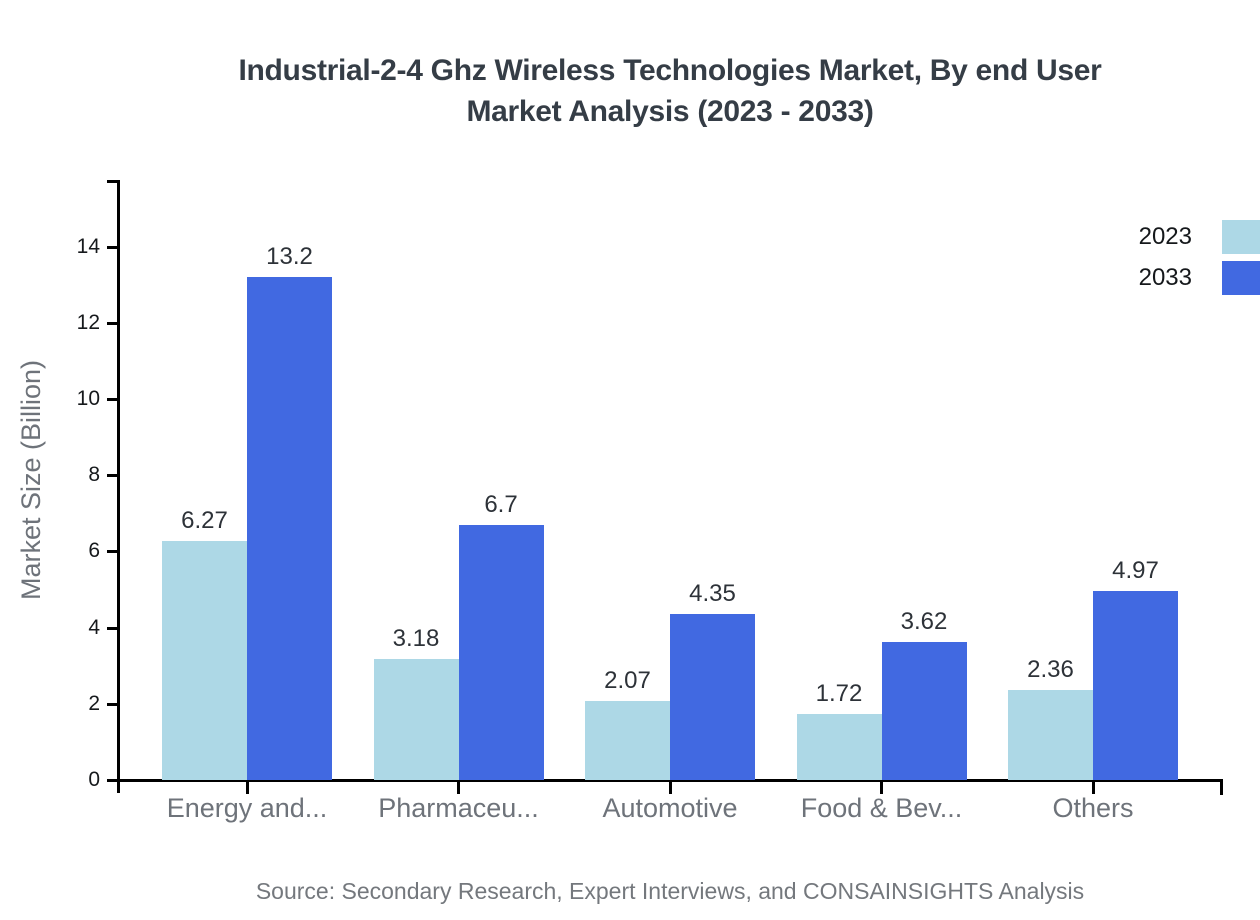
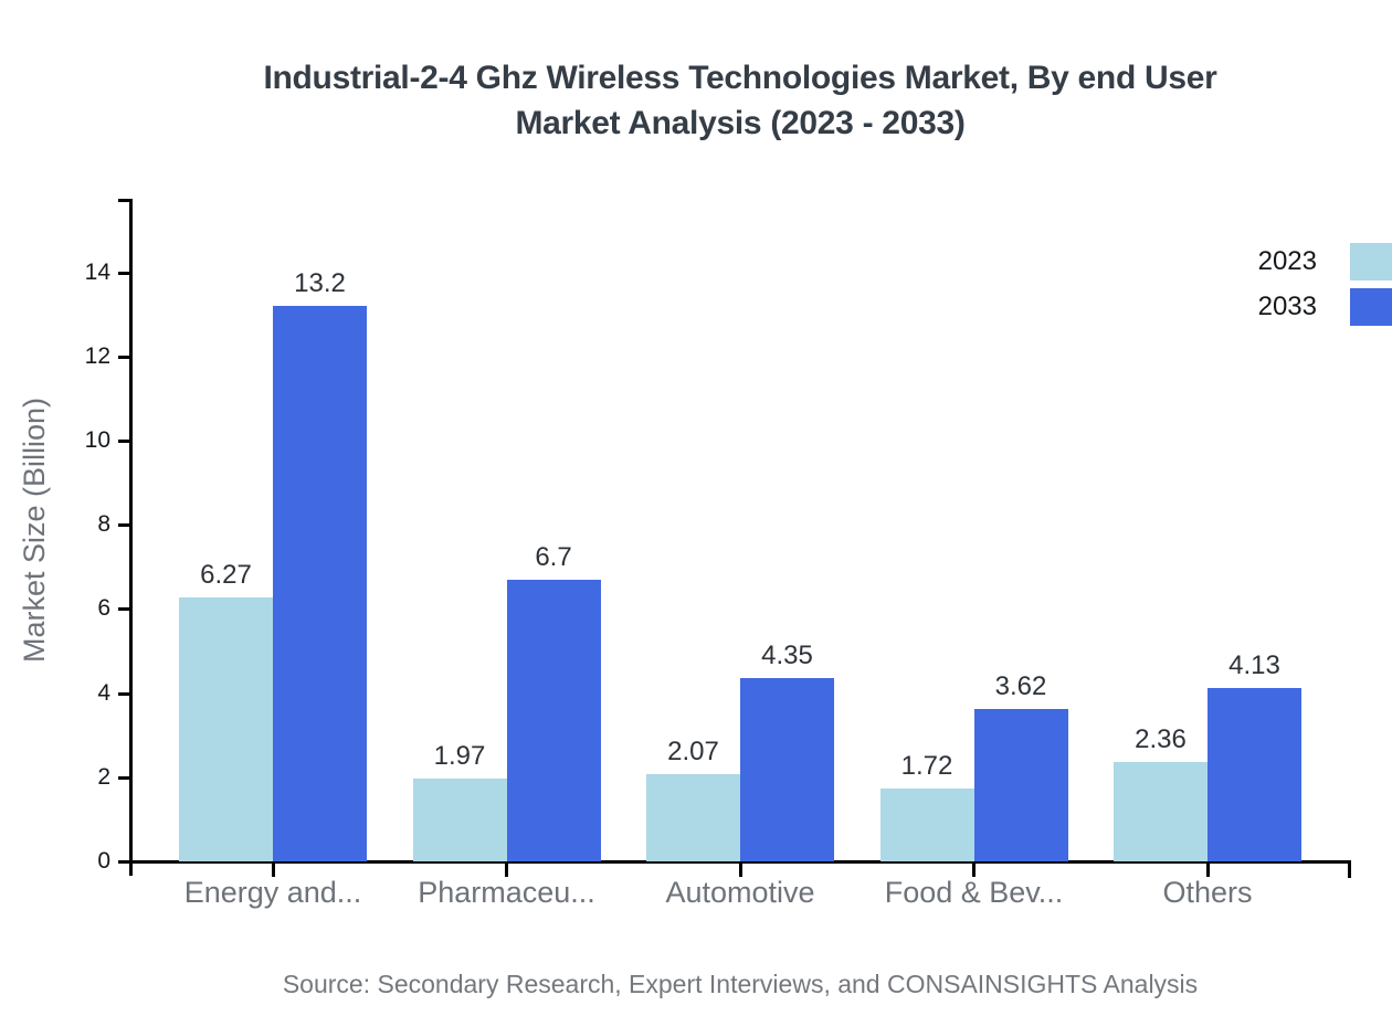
2023/Pharmaceu...: 3.18 -> 1.97
2033/Others: 4.97 -> 4.13
